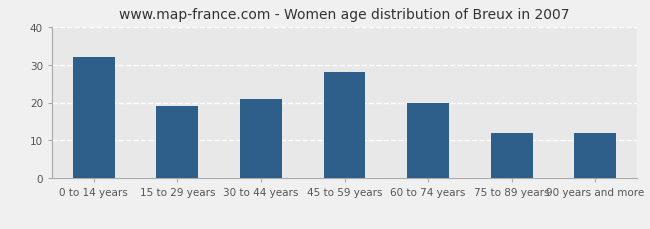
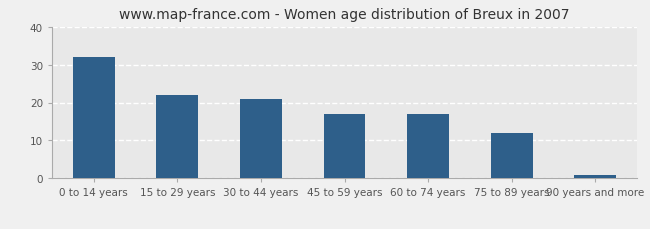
15 to 29 years: 19 -> 22
45 to 59 years: 28 -> 17
60 to 74 years: 20 -> 17
90 years and more: 12 -> 1
